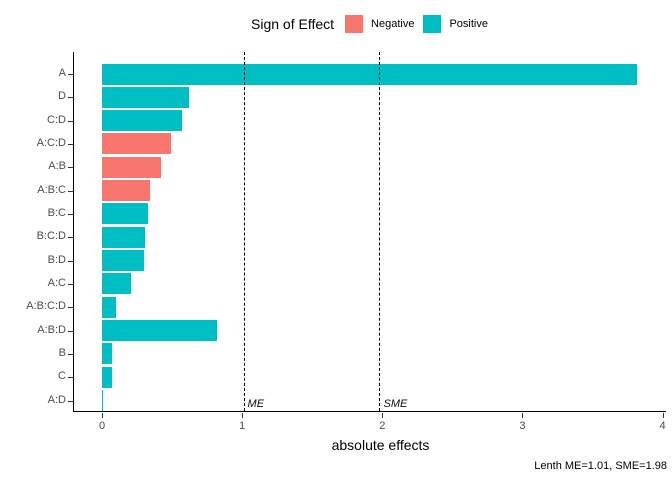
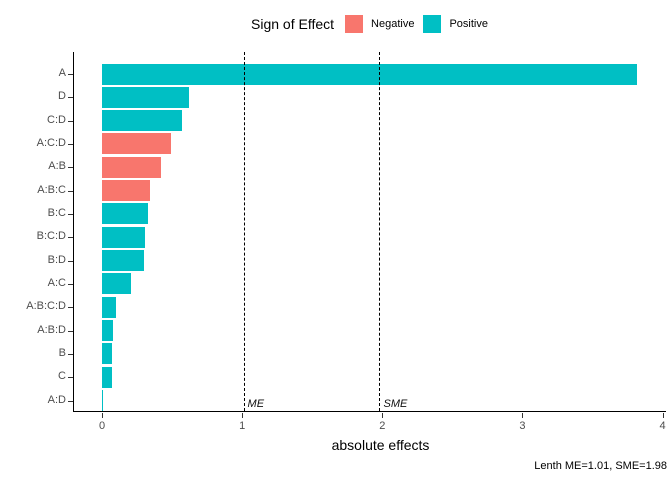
A:B:D: 0.82 -> 0.08
